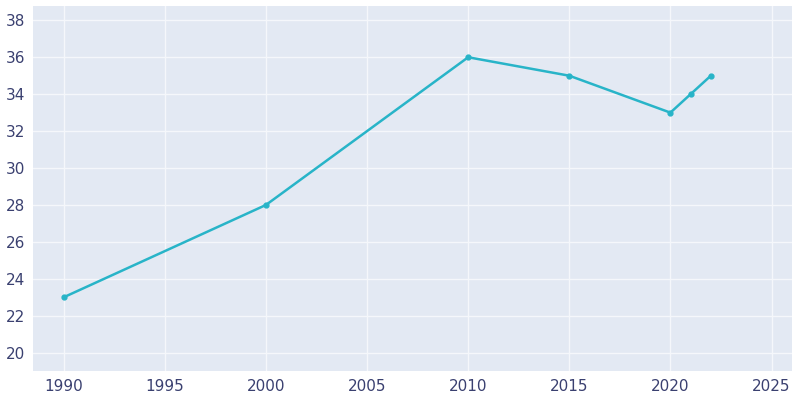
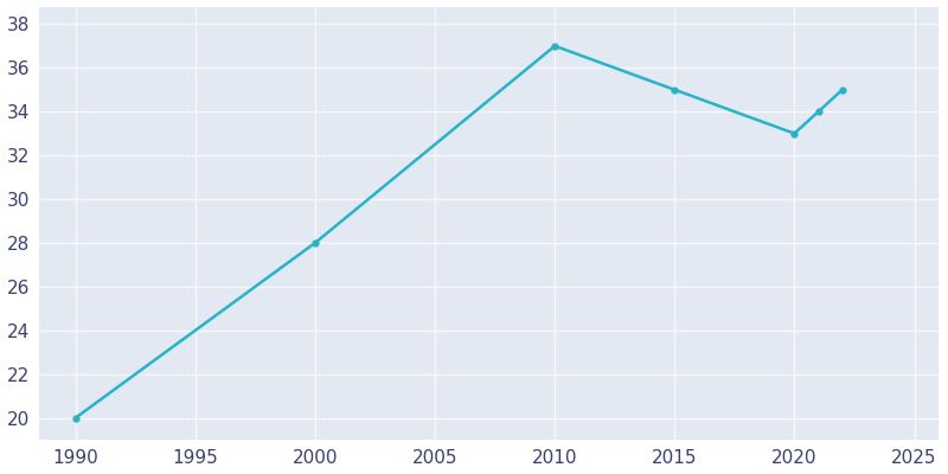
1990: 23 -> 20
2010: 36 -> 37
